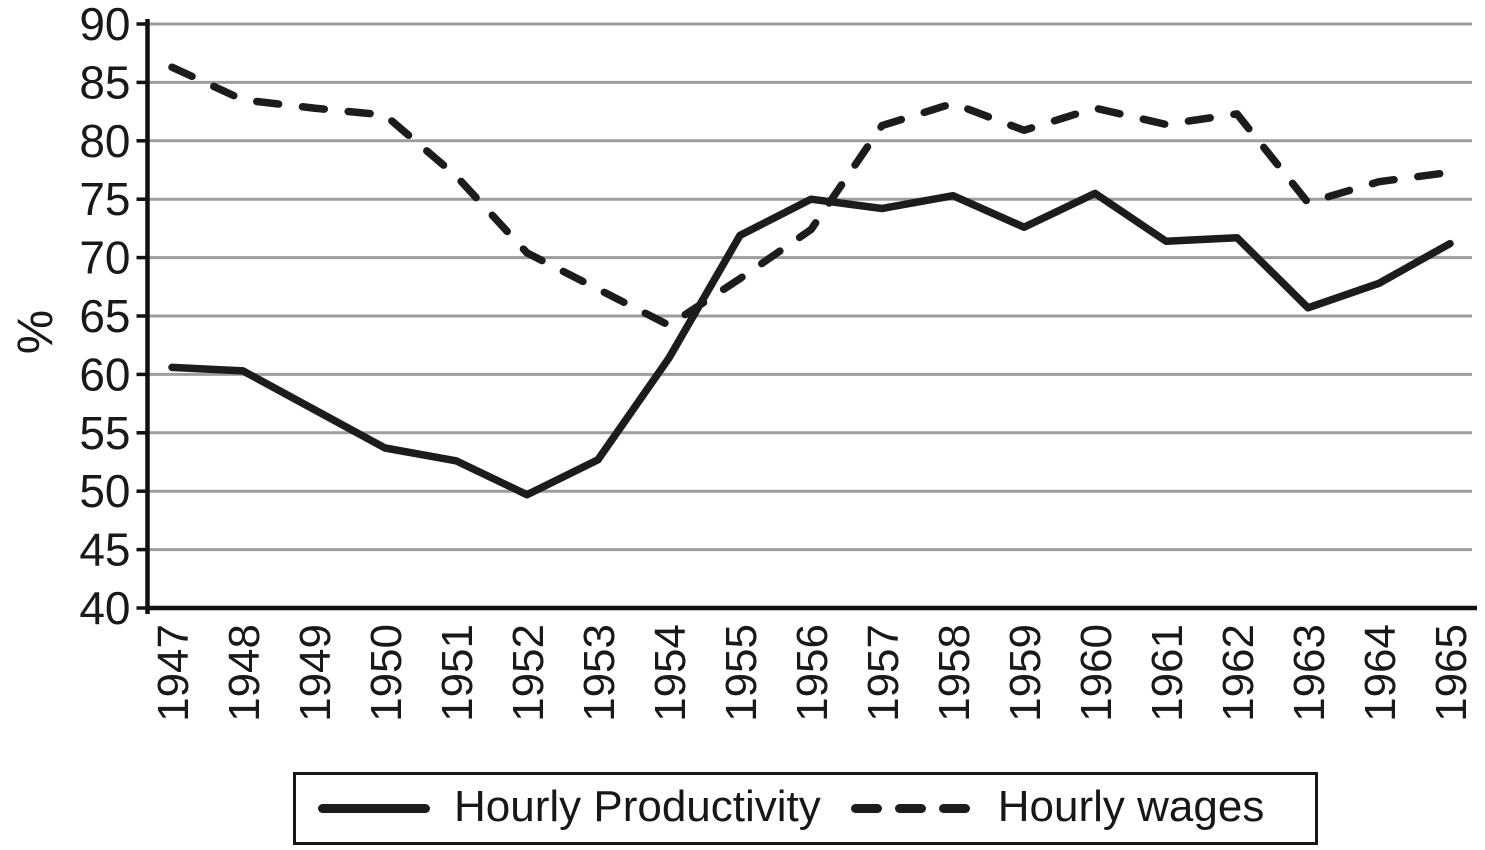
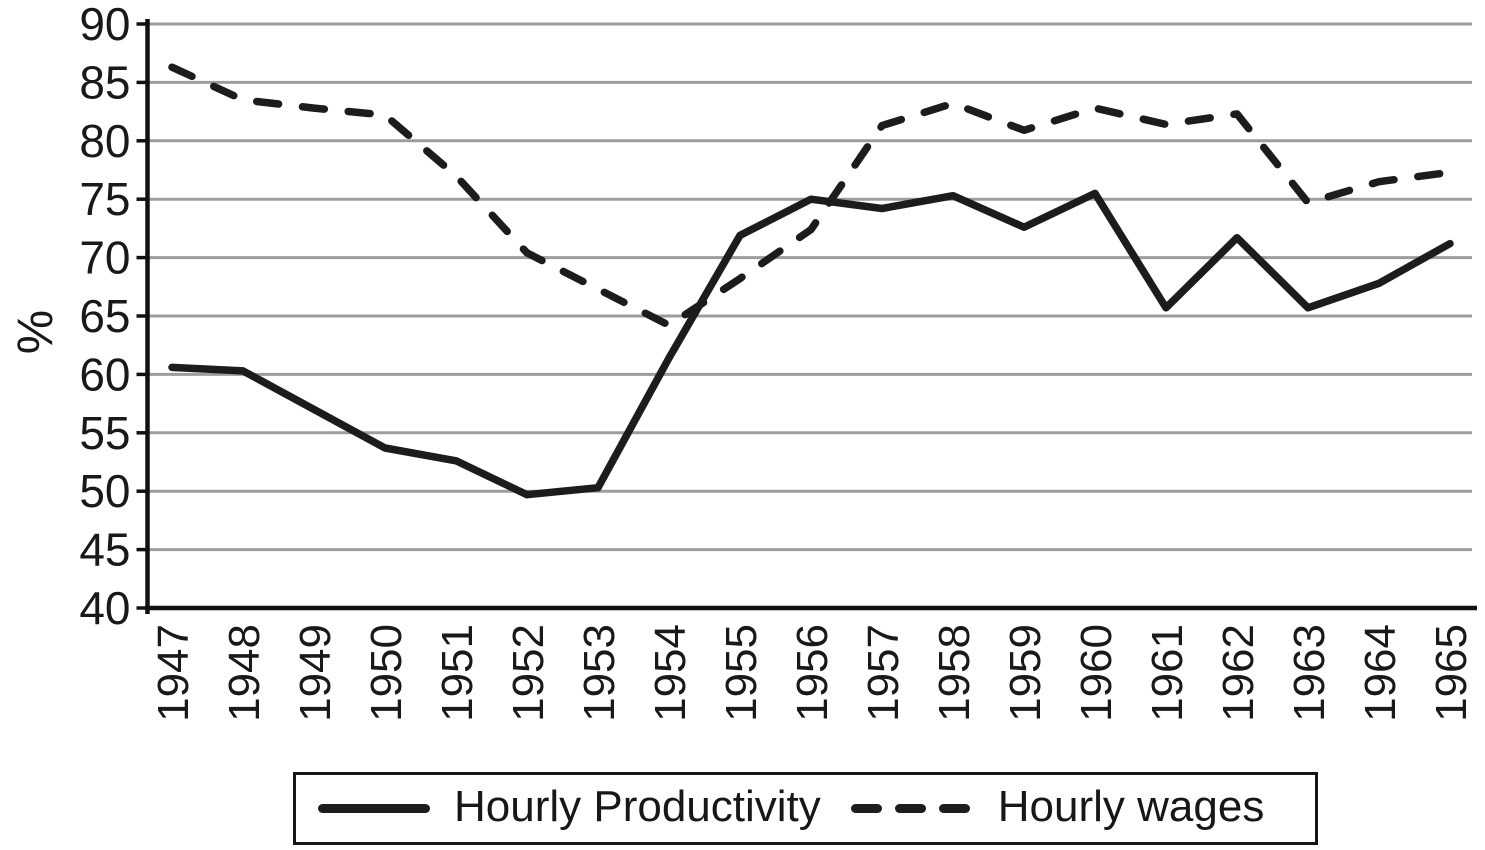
Hourly Productivity/1953: 52.7 -> 50.3
Hourly Productivity/1961: 71.4 -> 65.7
